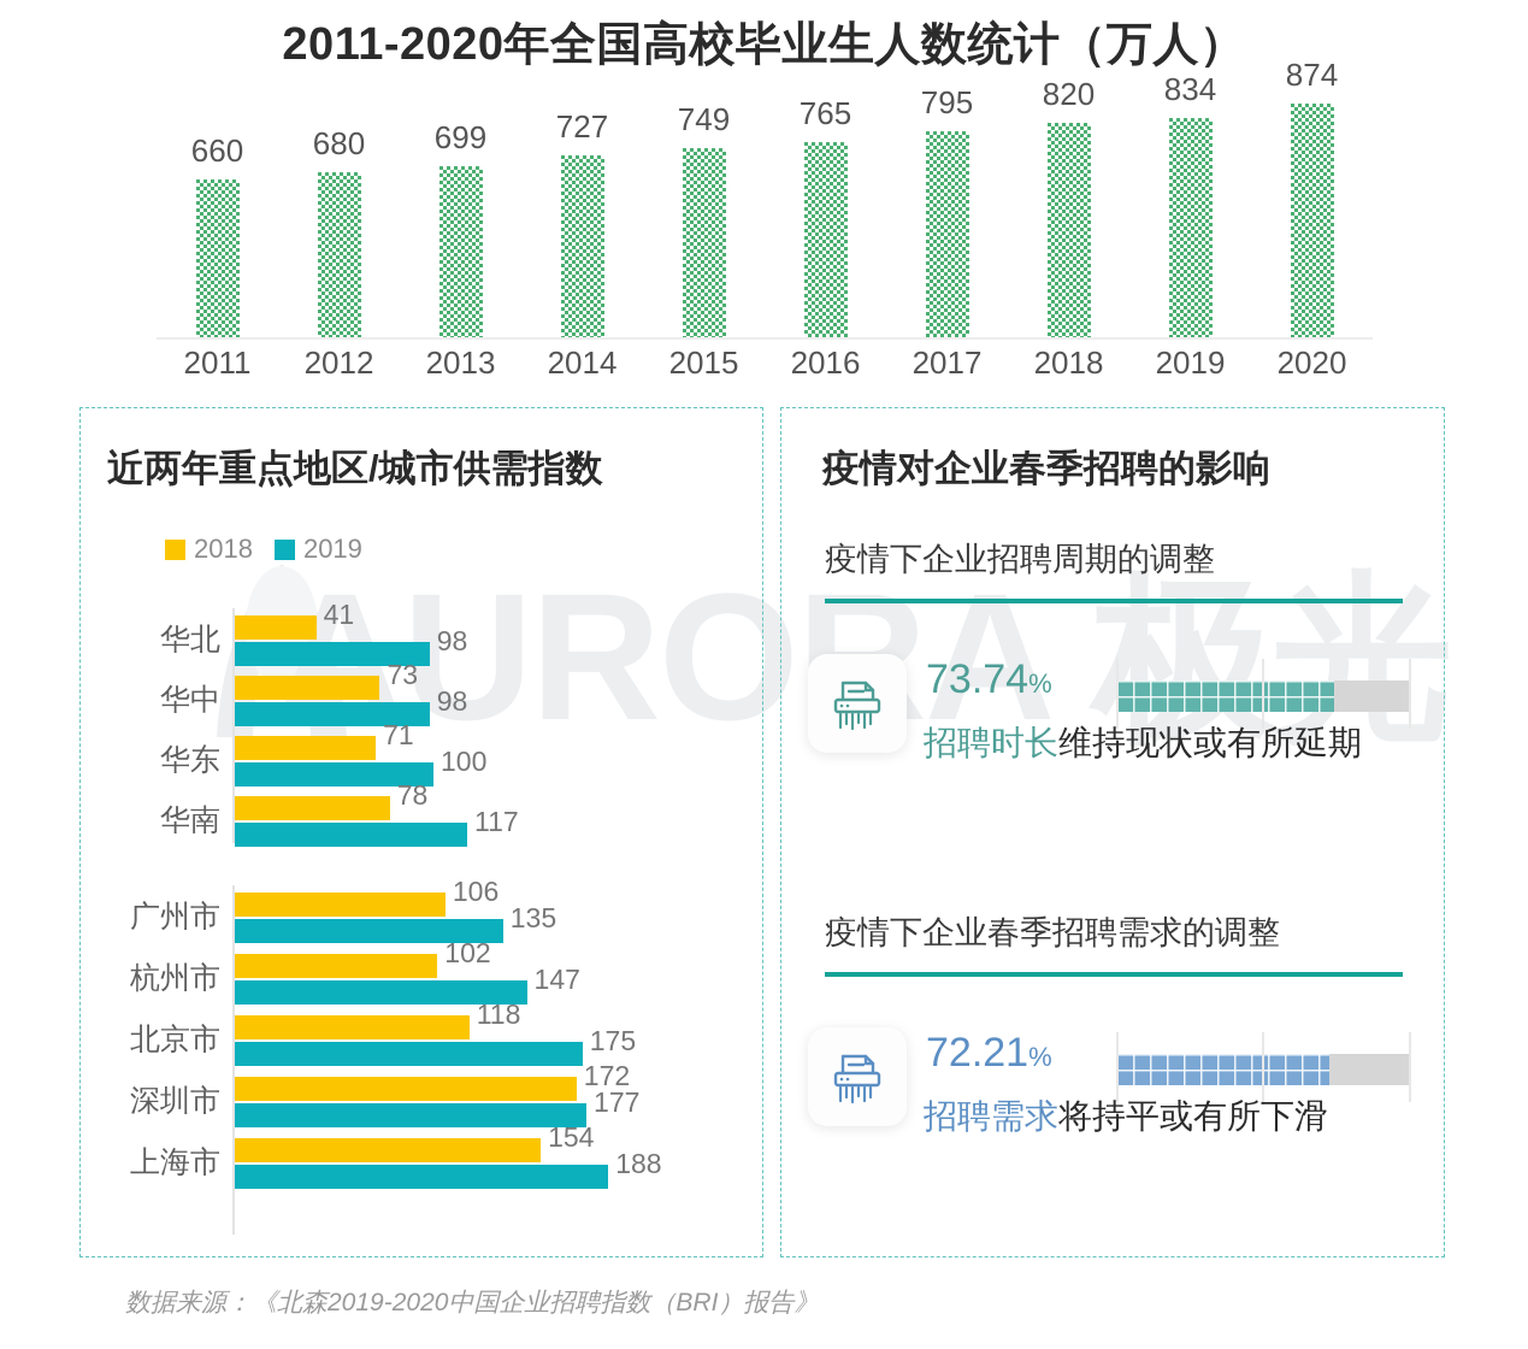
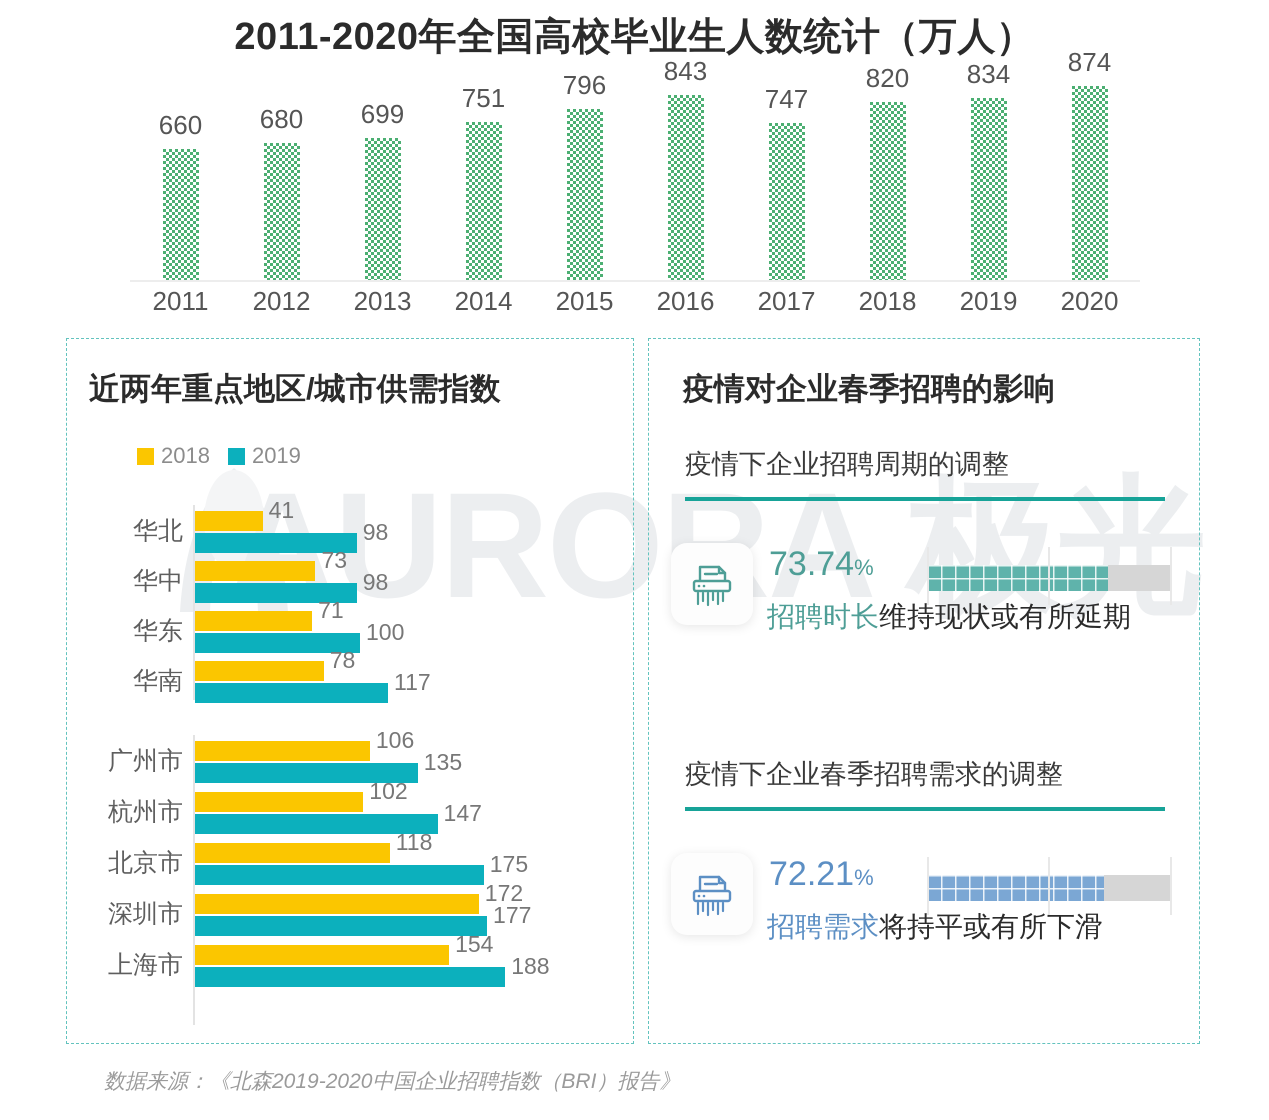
2011-2020年全国高校毕业生人数统计（万人）/2014: 727 -> 751
2011-2020年全国高校毕业生人数统计（万人）/2015: 749 -> 796
2011-2020年全国高校毕业生人数统计（万人）/2016: 765 -> 843
2011-2020年全国高校毕业生人数统计（万人）/2017: 795 -> 747
